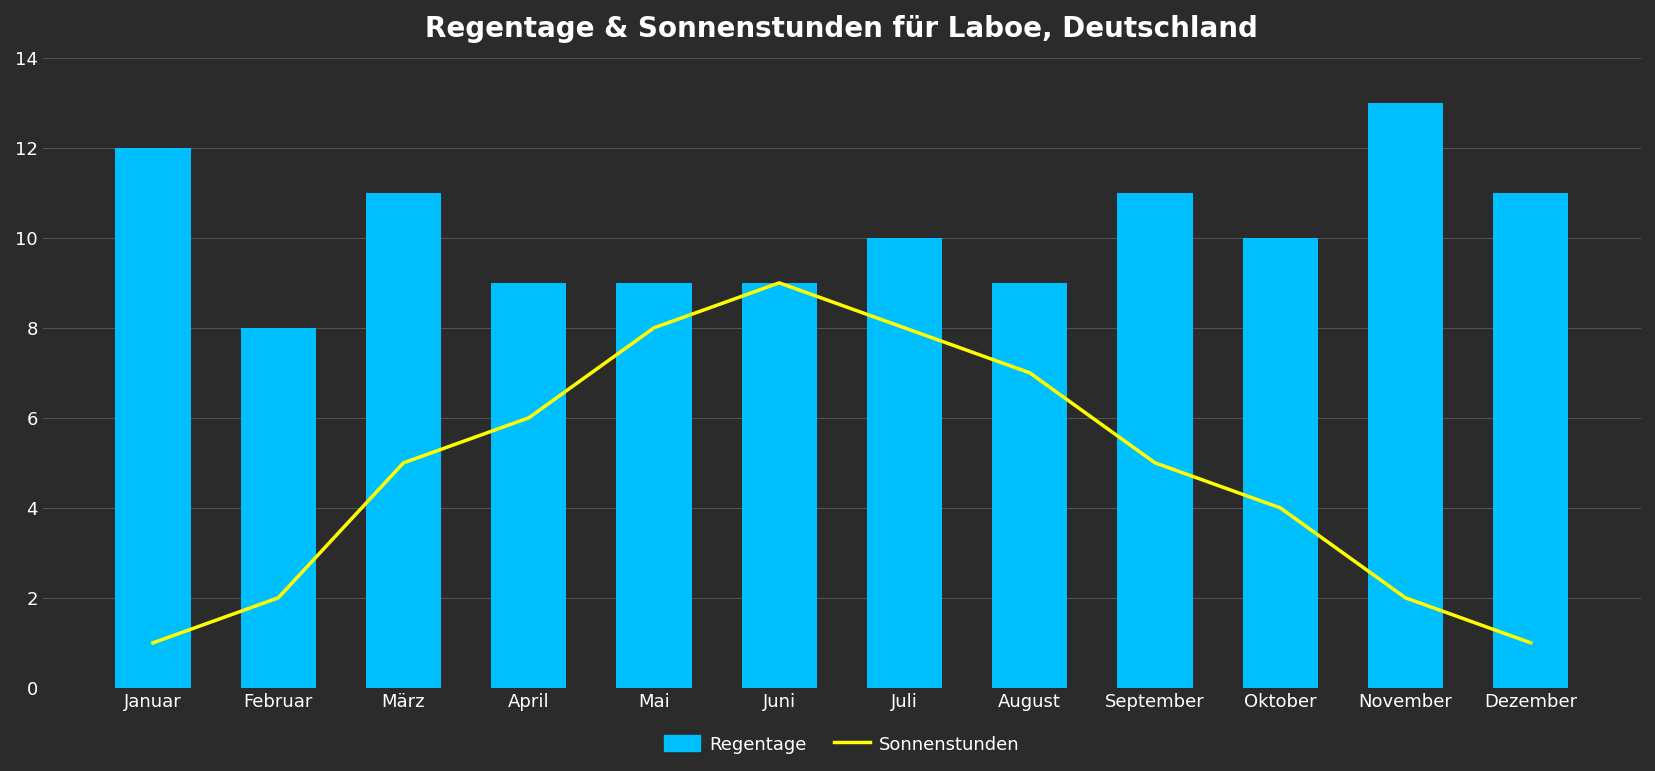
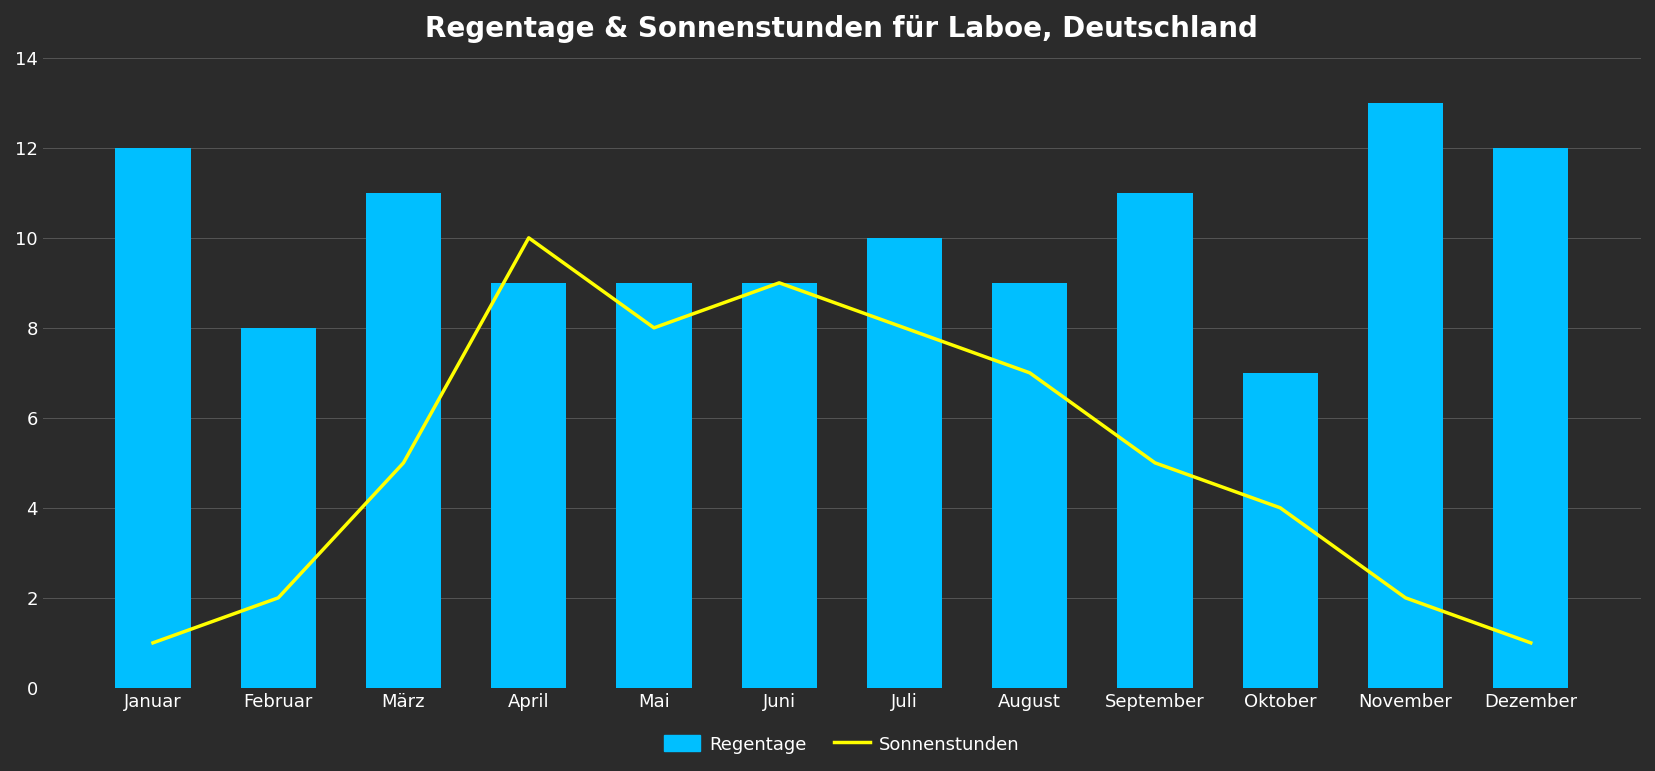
Sonnenstunden/April: 6 -> 10
Regentage/Oktober: 10 -> 7
Regentage/Dezember: 11 -> 12
